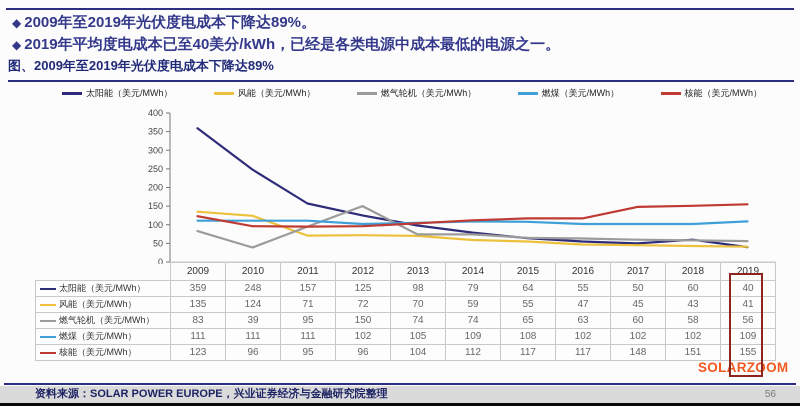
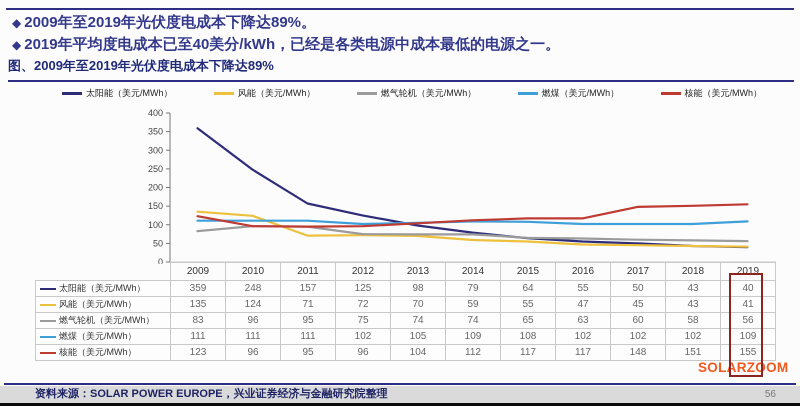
燃气轮机（美元/MWh）/2010: 39 -> 96
燃气轮机（美元/MWh）/2012: 150 -> 75
太阳能（美元/MWh）/2018: 60 -> 43
